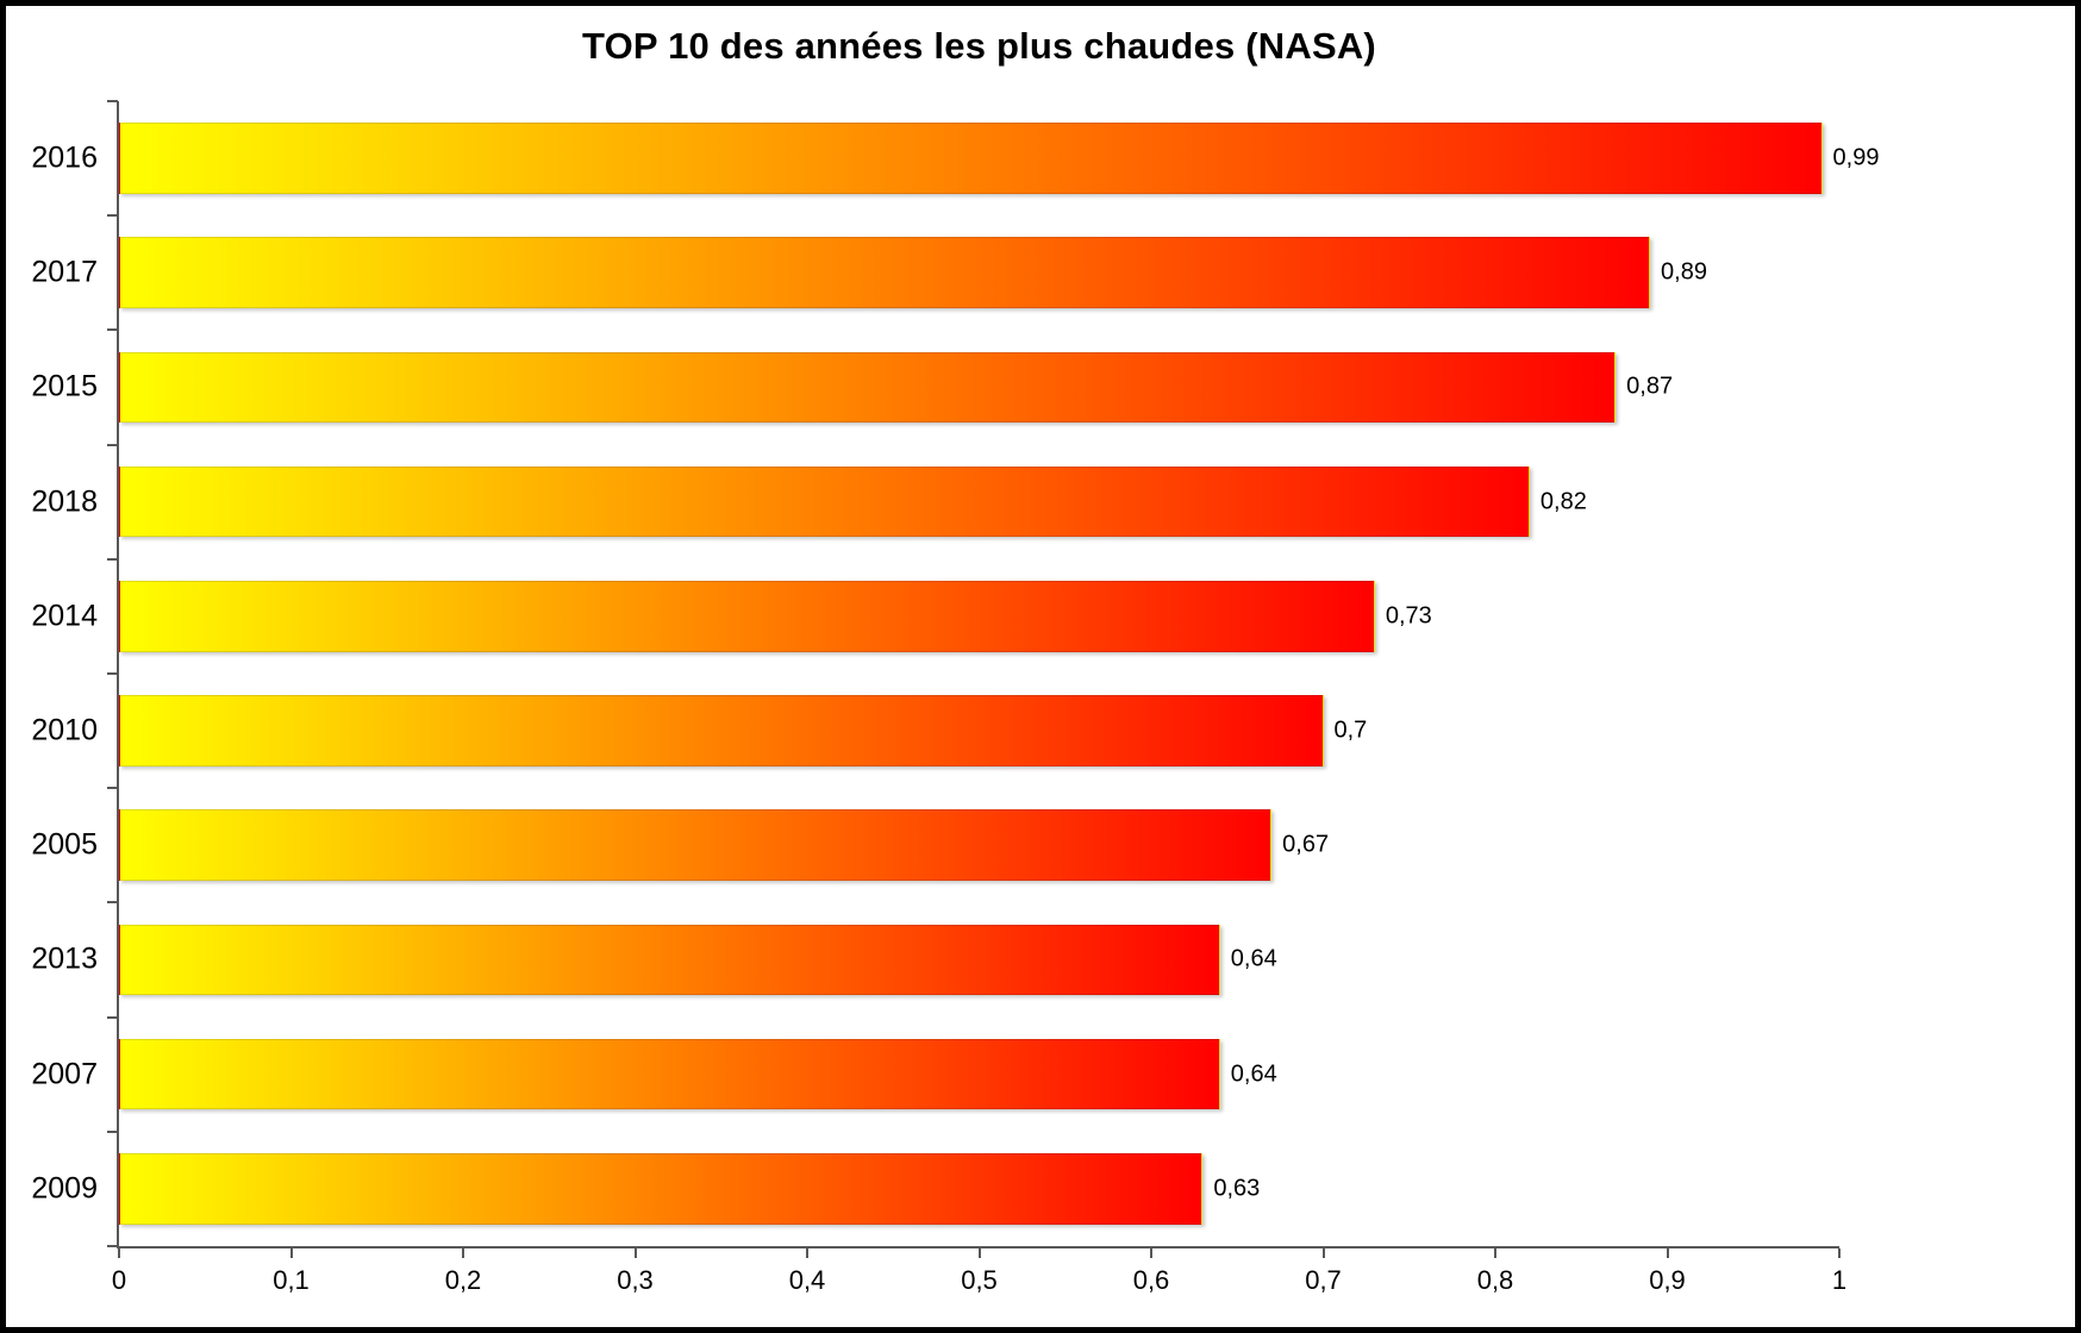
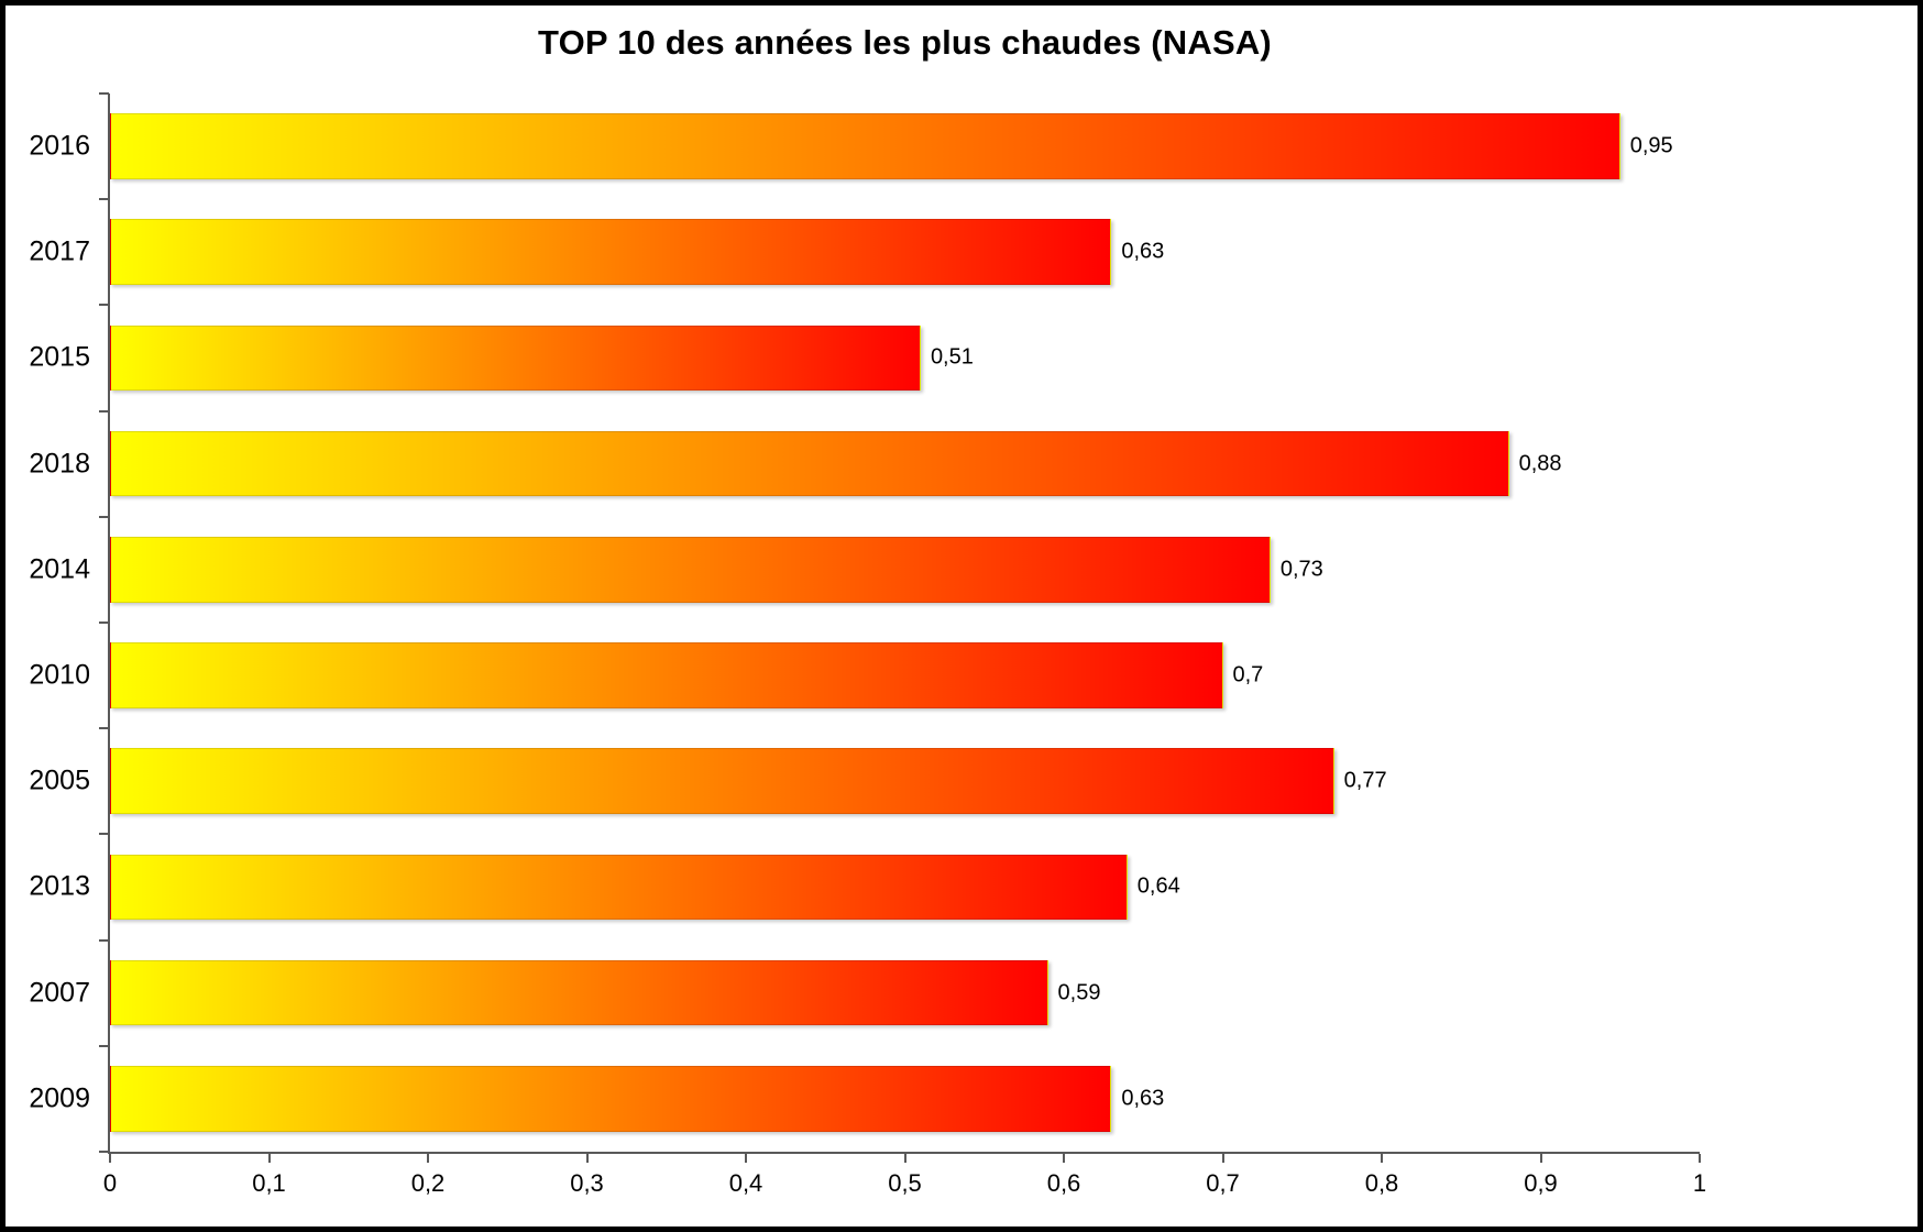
2016: 0,99 -> 0,95
2017: 0,89 -> 0,63
2015: 0,87 -> 0,51
2018: 0,82 -> 0,88
2005: 0,67 -> 0,77
2007: 0,64 -> 0,59
